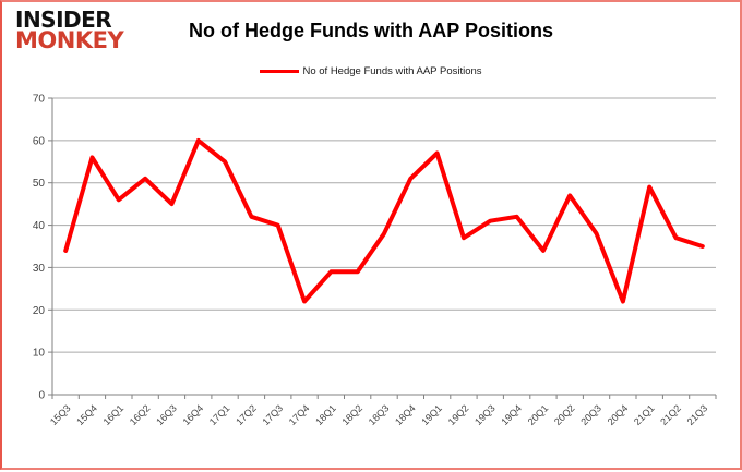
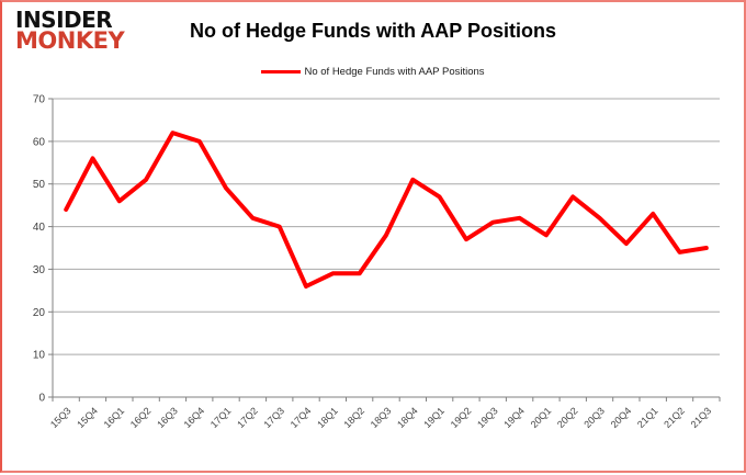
15Q3: 34 -> 44
16Q3: 45 -> 62
17Q1: 55 -> 49
17Q4: 22 -> 26
19Q1: 57 -> 47
20Q1: 34 -> 38
20Q3: 38 -> 42
20Q4: 22 -> 36
21Q1: 49 -> 43
21Q2: 37 -> 34
